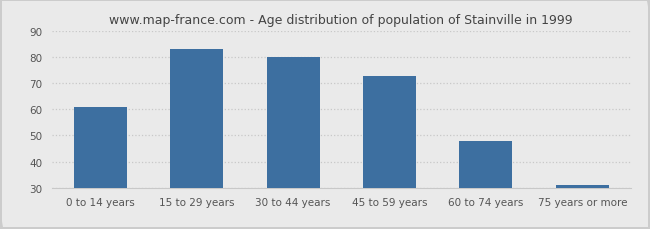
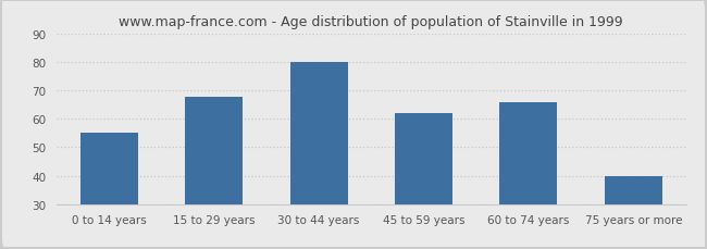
0 to 14 years: 61 -> 55
15 to 29 years: 83 -> 68
45 to 59 years: 73 -> 62
60 to 74 years: 48 -> 66
75 years or more: 31 -> 40
